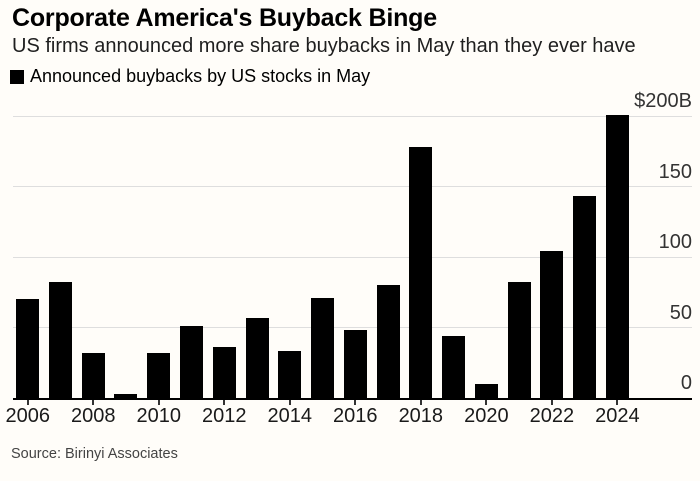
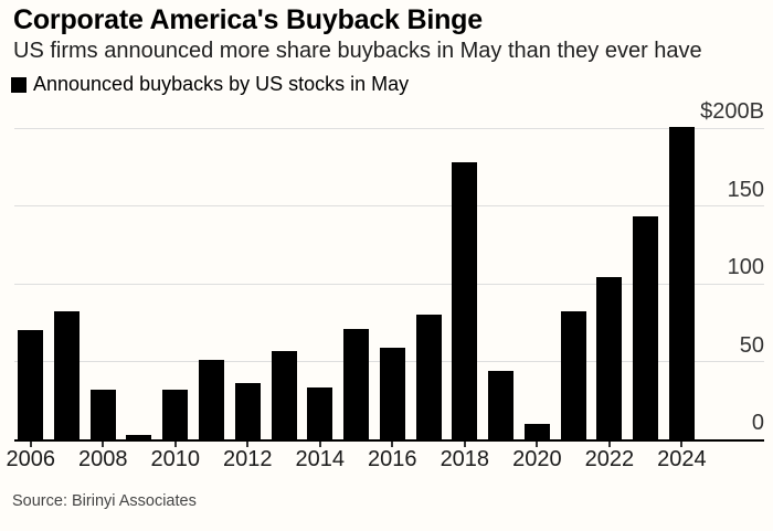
2016: $48B -> $59B
